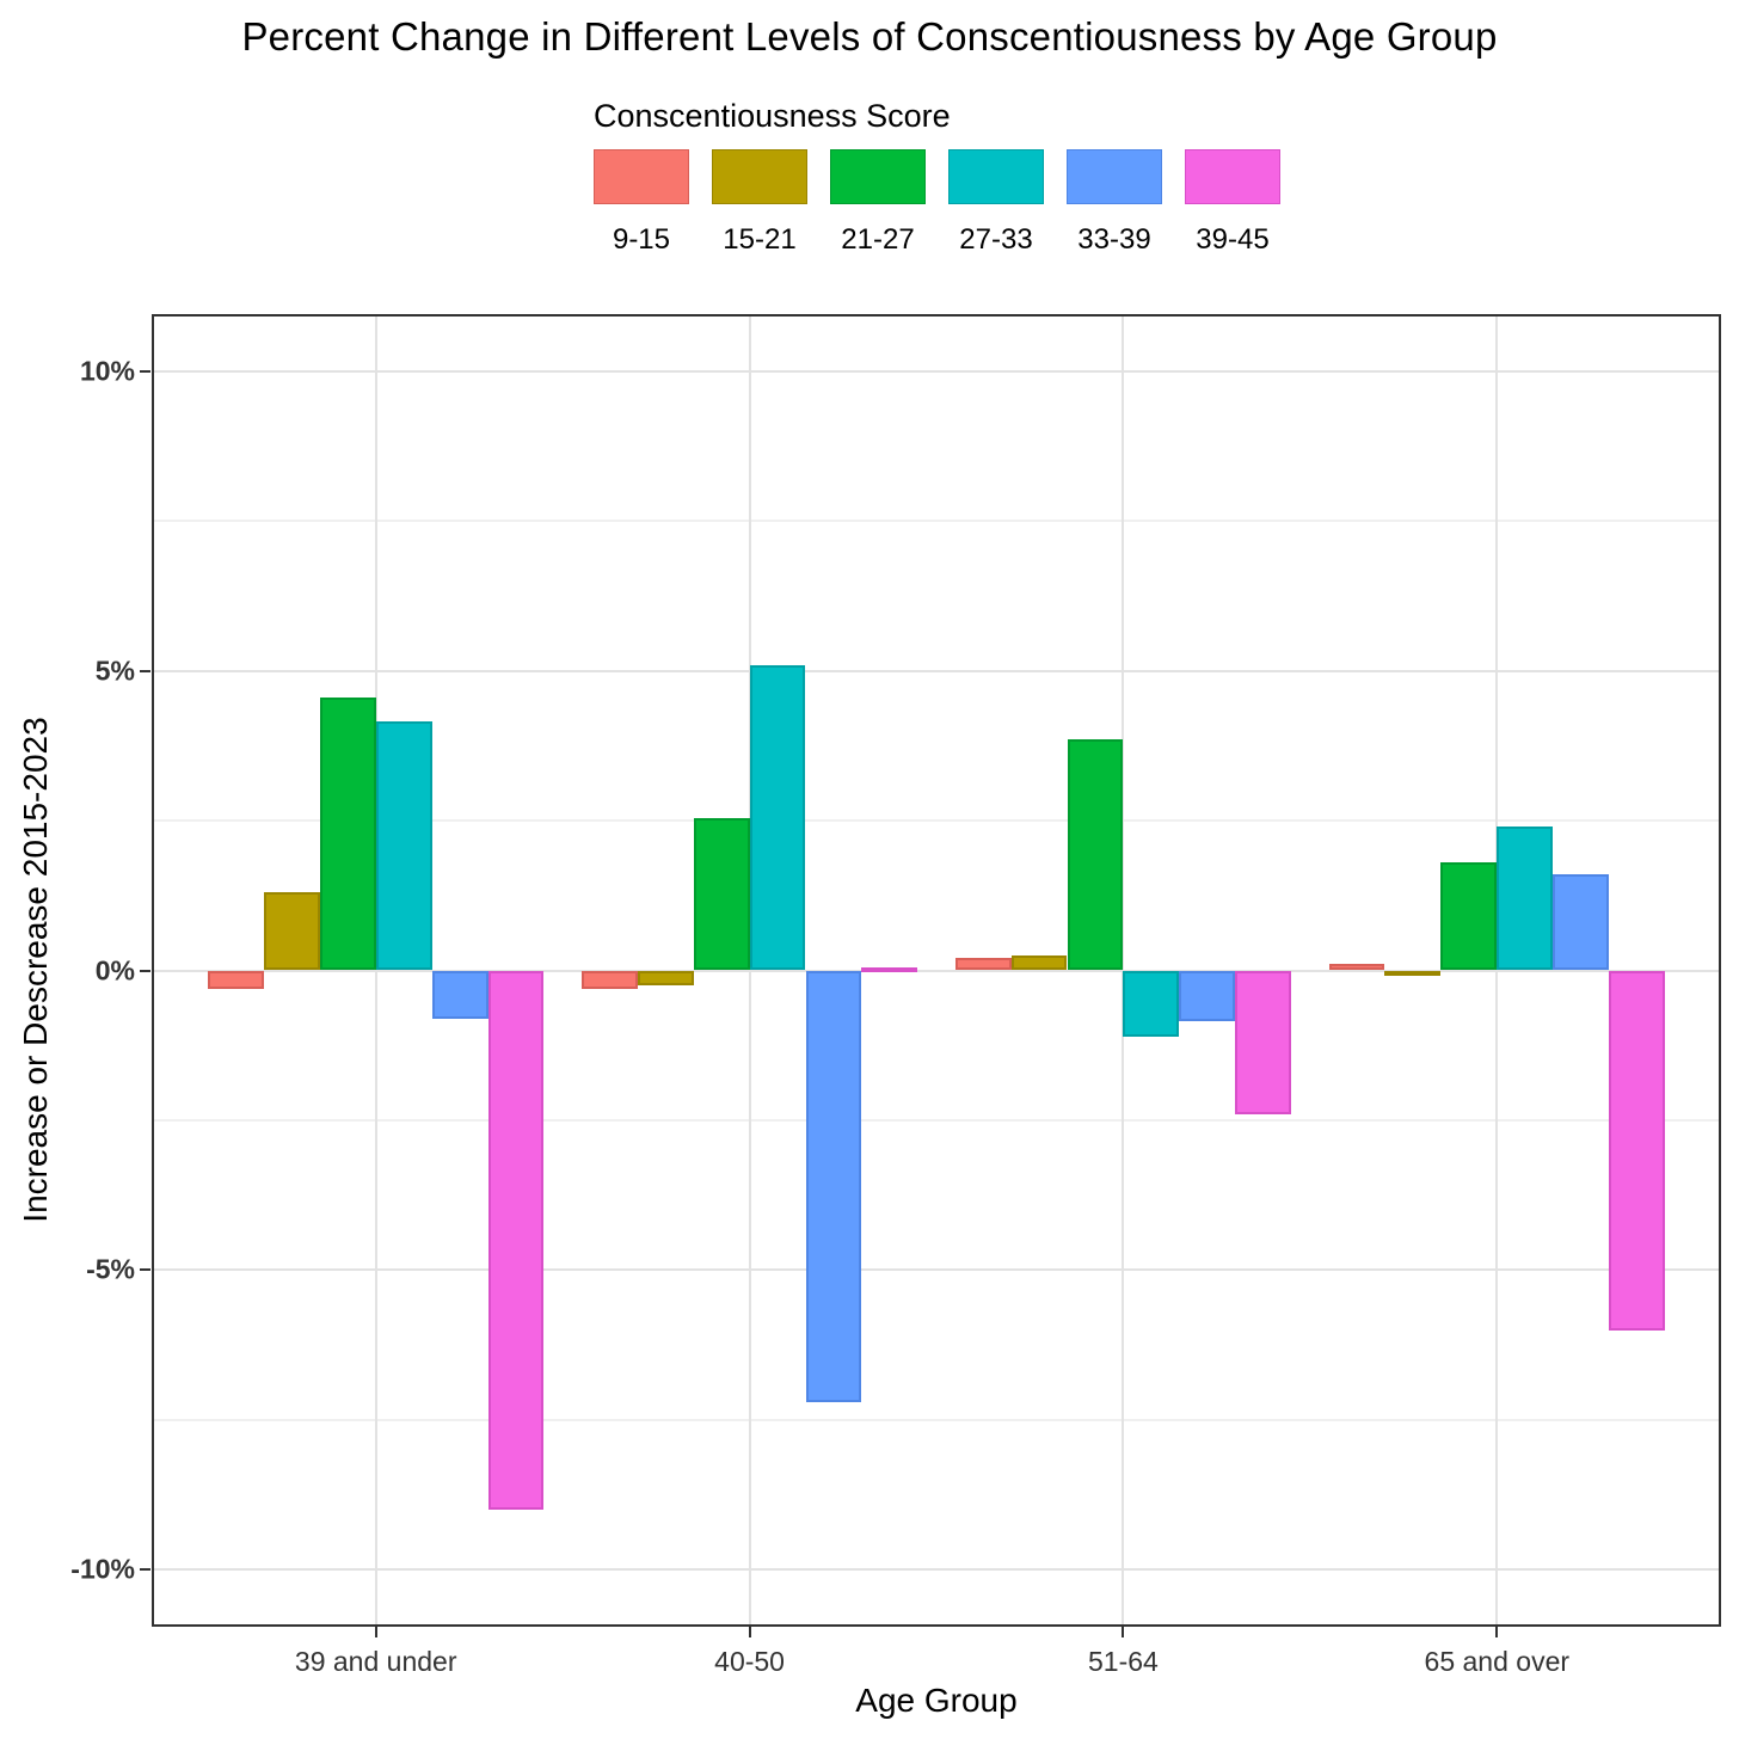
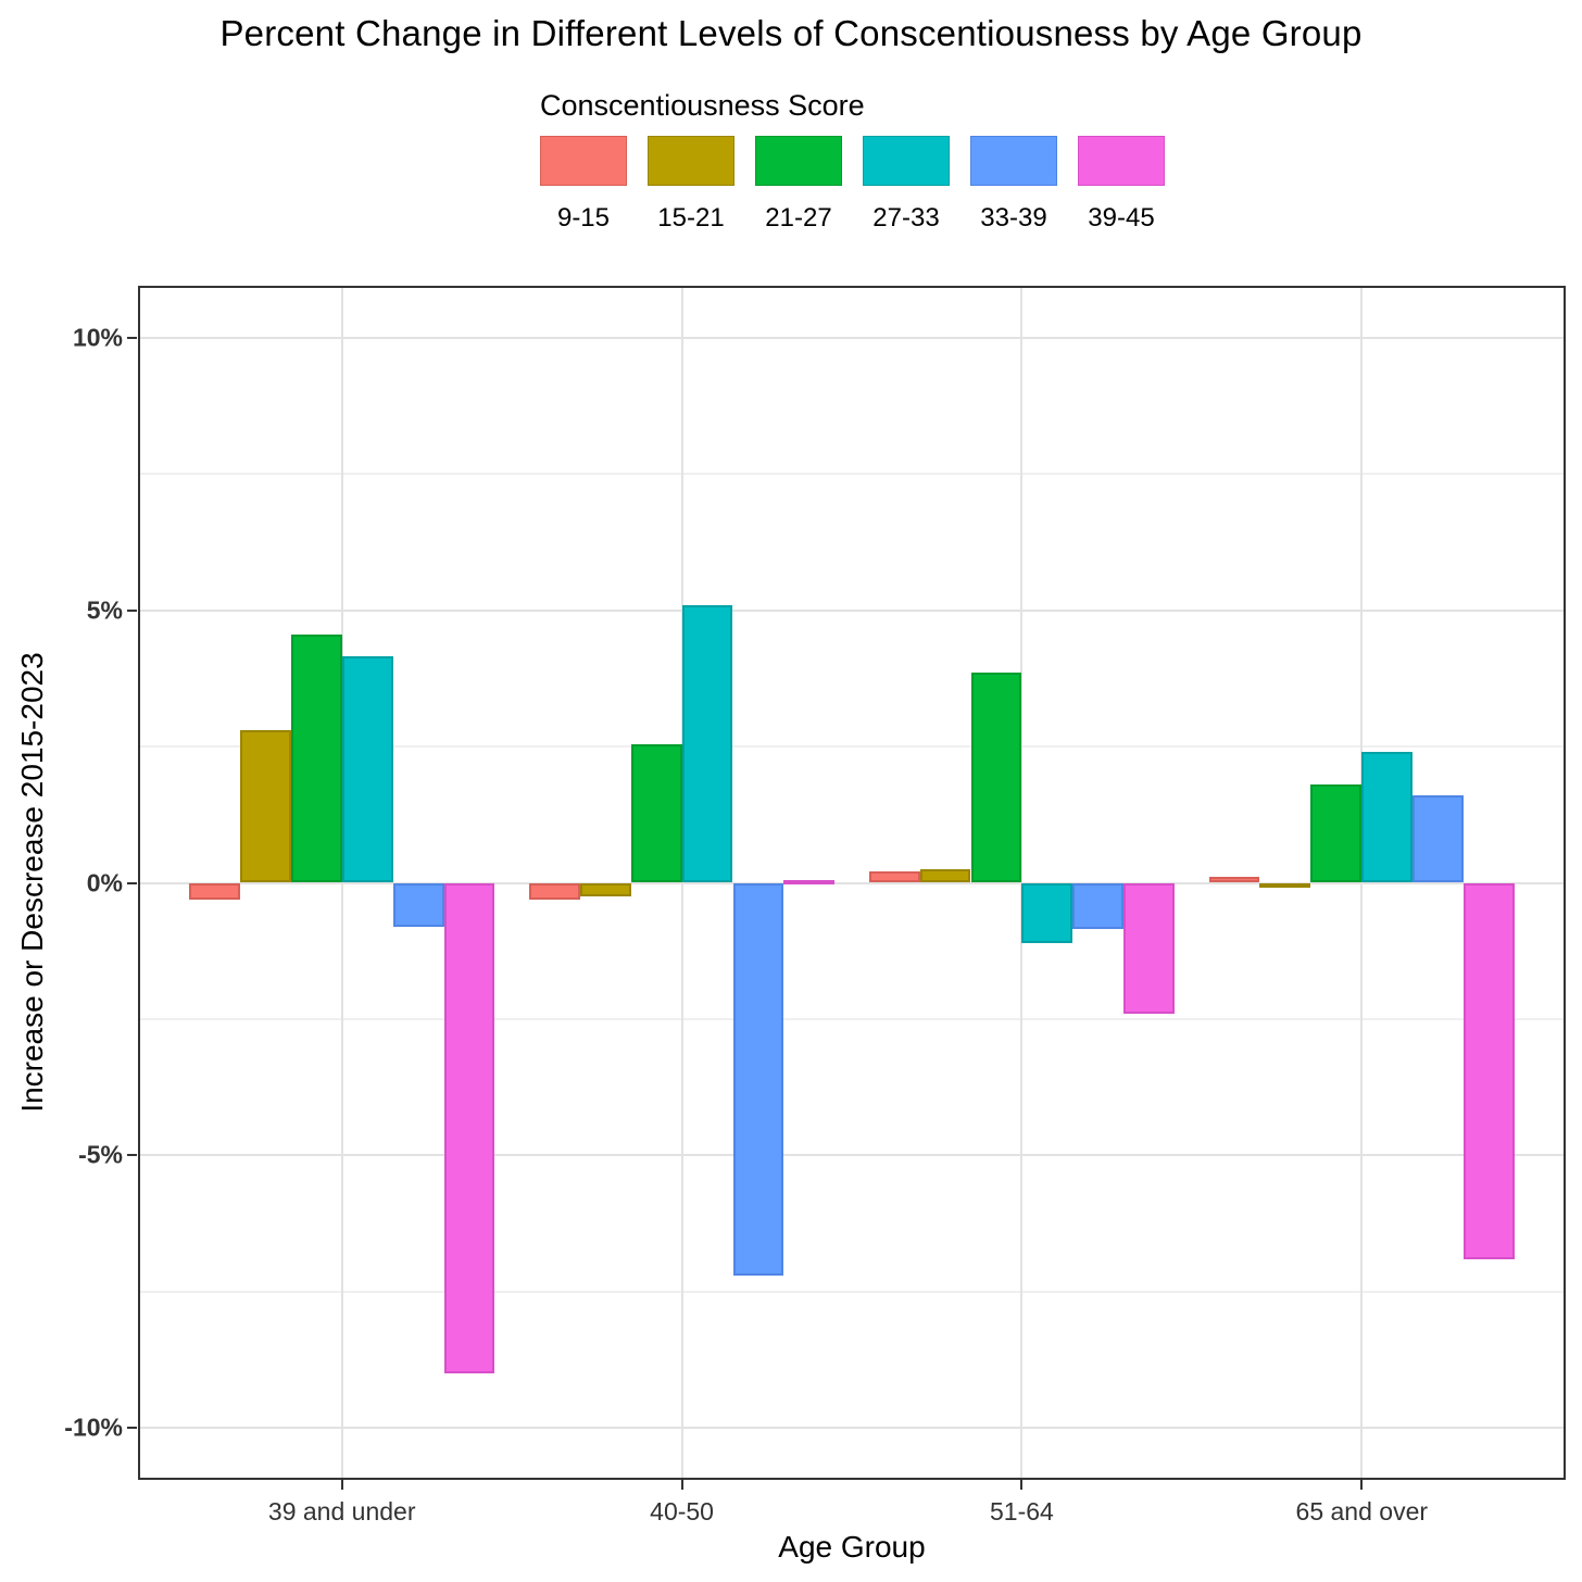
15-21/39 and under: 1.3% -> 2.8%
39-45/65 and over: -6.0% -> -6.9%
